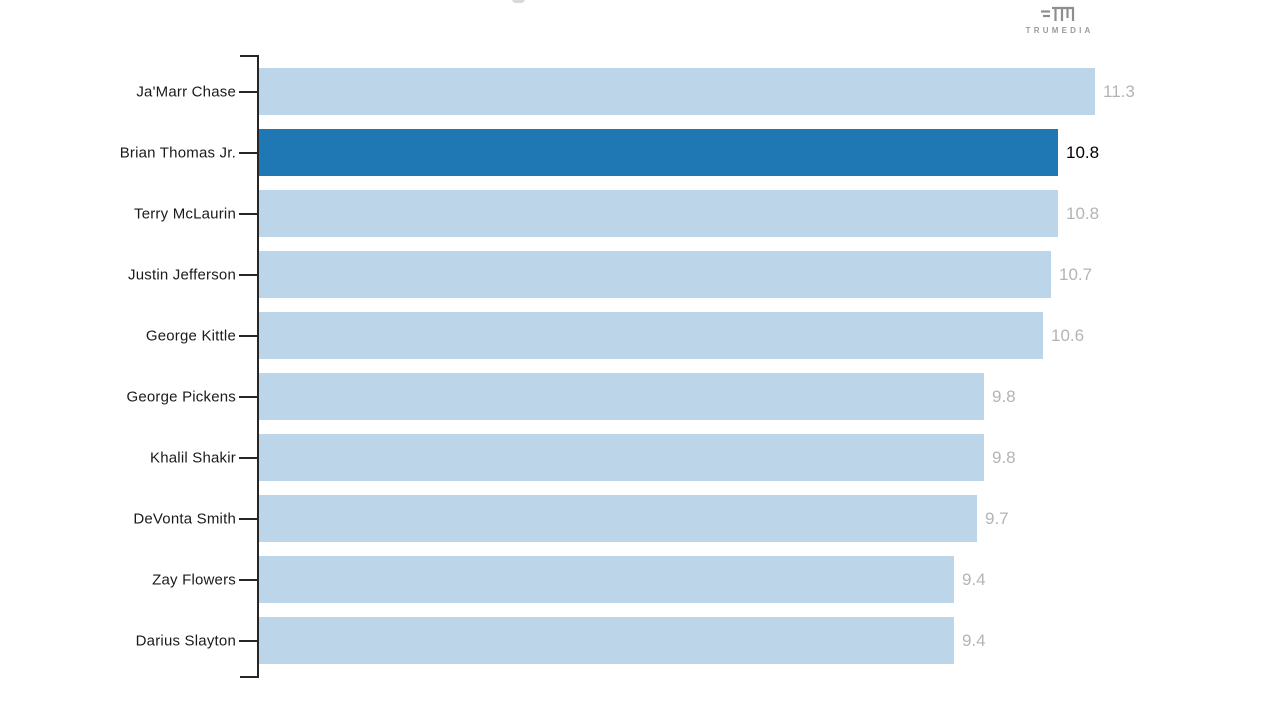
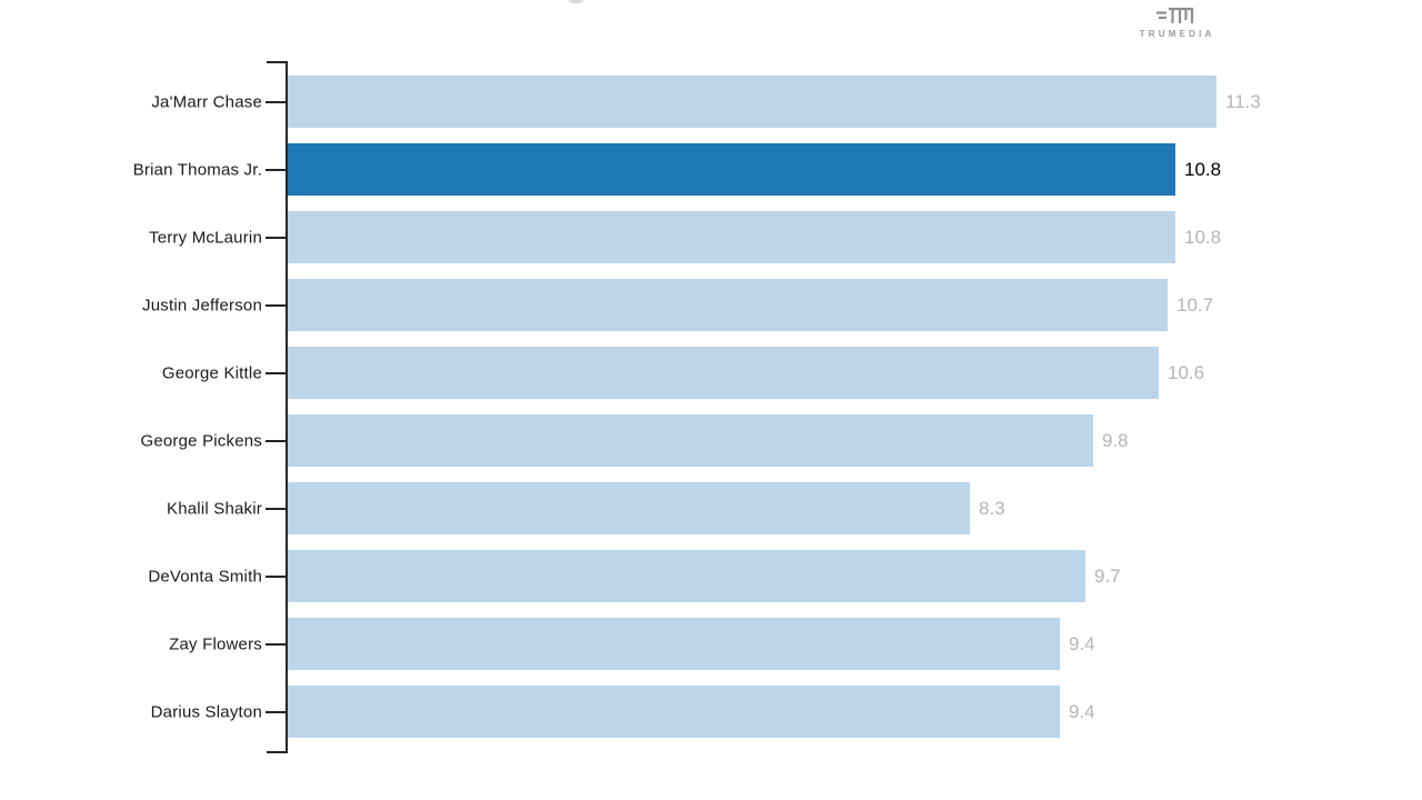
Khalil Shakir: 9.8 -> 8.3
